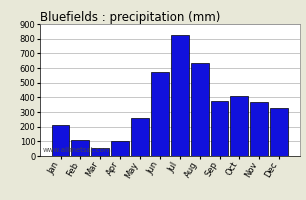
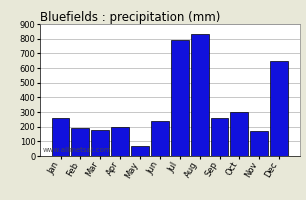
Jan: 210 -> 260
Feb: 110 -> 190
Mar: 60 -> 180
Apr: 100 -> 200
May: 260 -> 70
Jun: 580 -> 240
Jul: 820 -> 790
Aug: 640 -> 830
Sep: 380 -> 260
Oct: 410 -> 300
Nov: 370 -> 170
Dec: 320 -> 650
